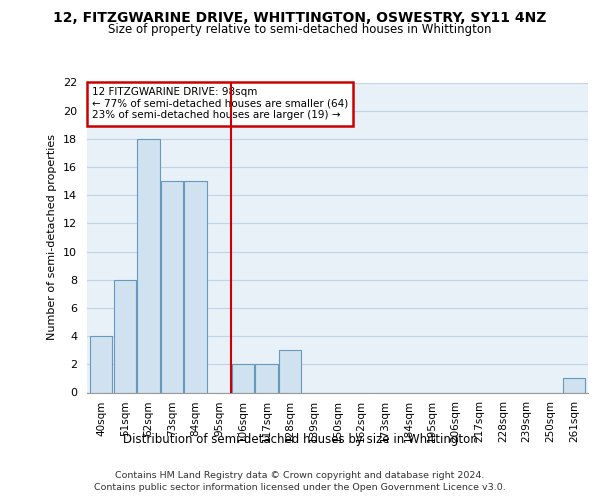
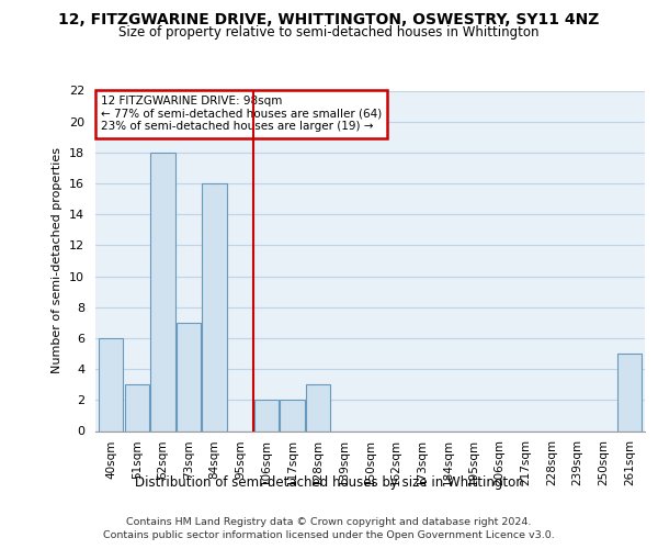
40sqm: 4 -> 6
51sqm: 8 -> 3
73sqm: 15 -> 7
84sqm: 15 -> 16
261sqm: 1 -> 5
